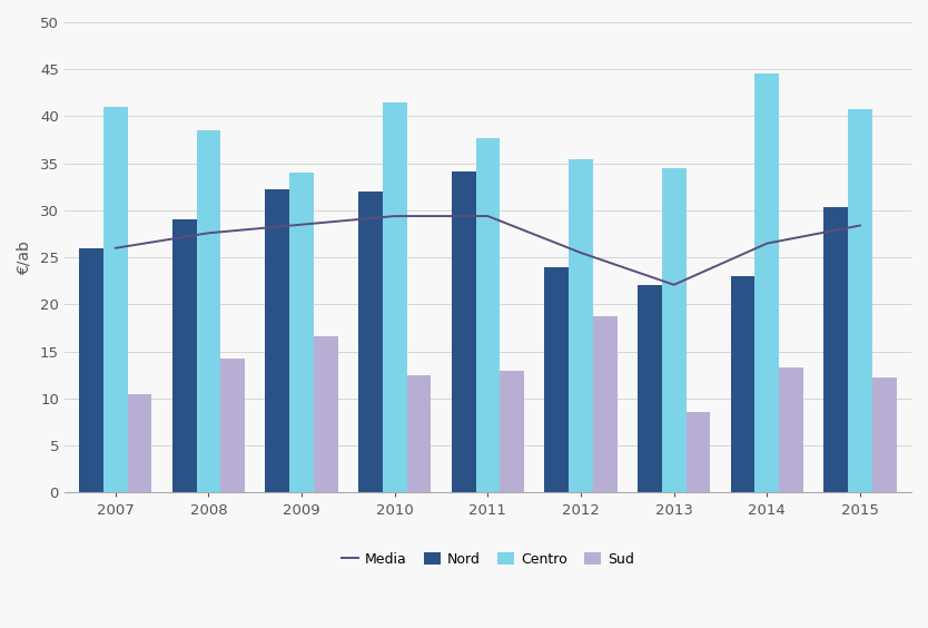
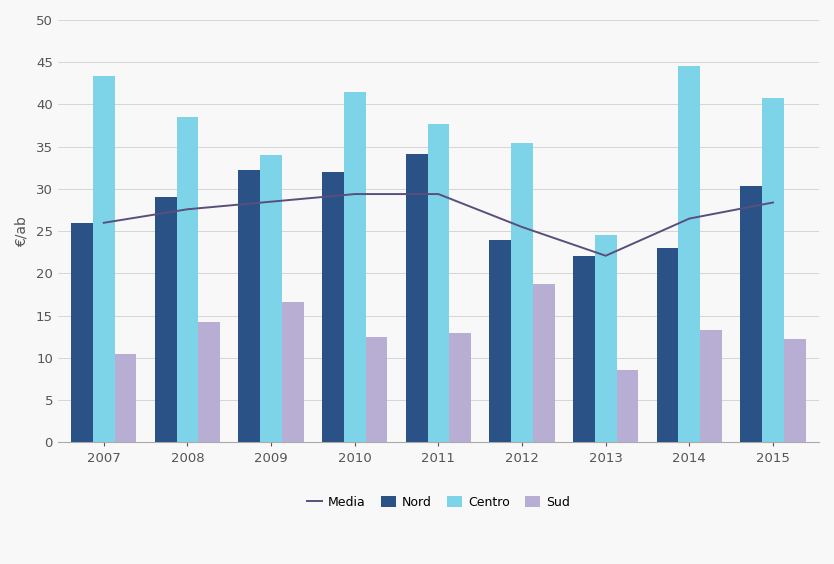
Centro/2007: 41.0 -> 43.4
Centro/2013: 34.5 -> 24.6
